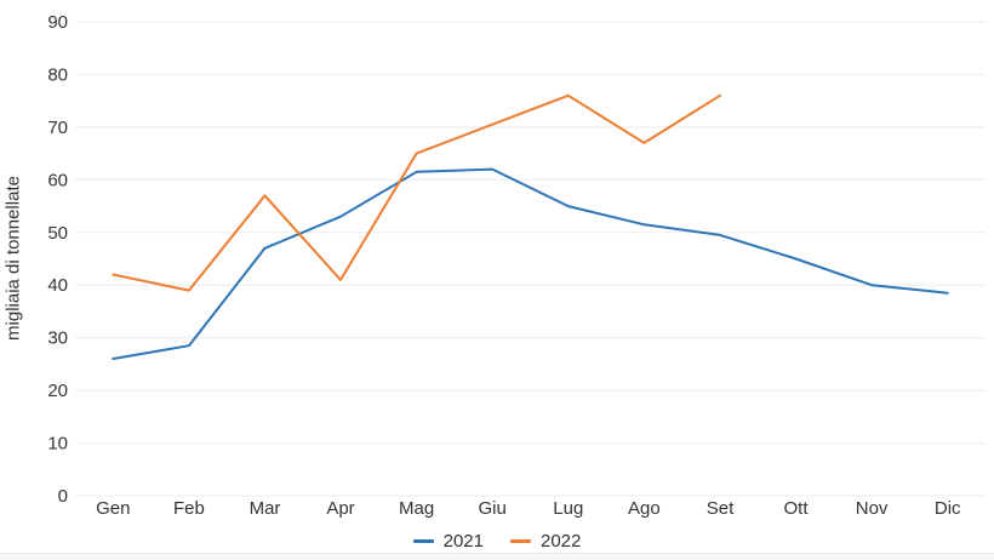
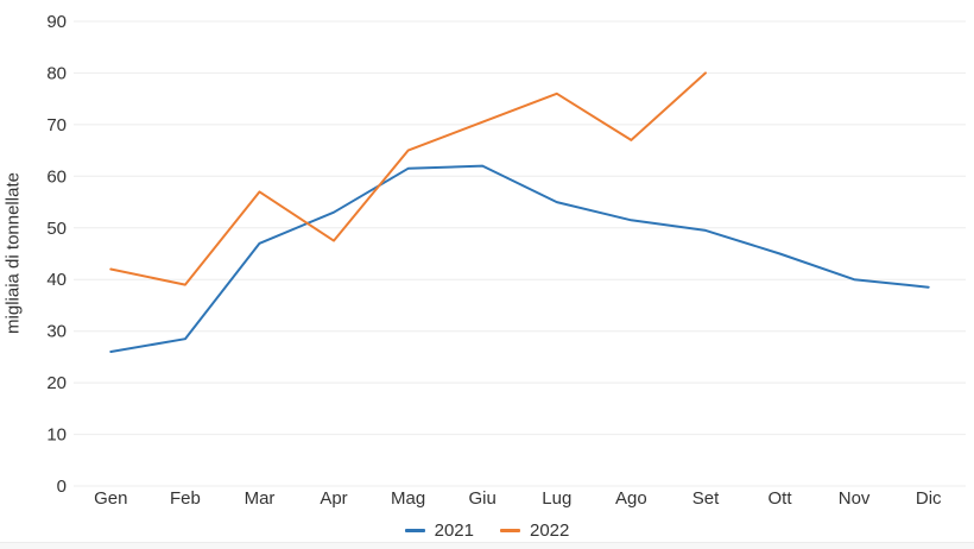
2022/Apr: 41 -> 48
2022/Set: 76 -> 80
